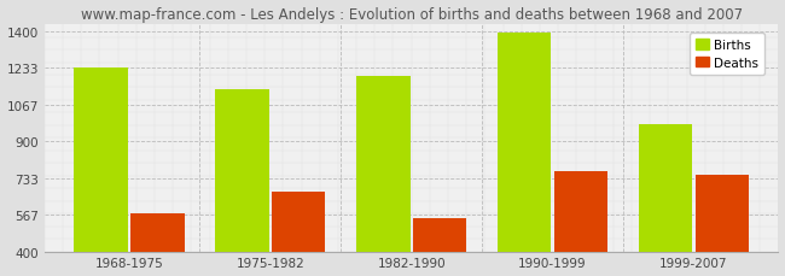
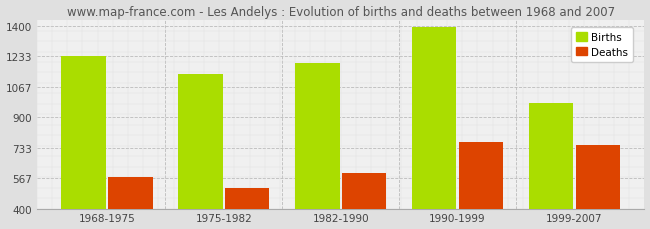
Deaths/1975-1982: 670 -> 510
Deaths/1982-1990: 550 -> 590
